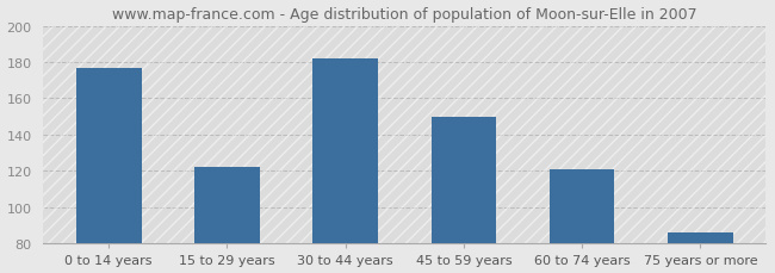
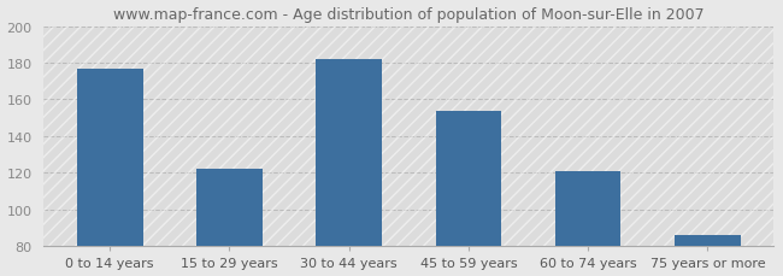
45 to 59 years: 150 -> 154
